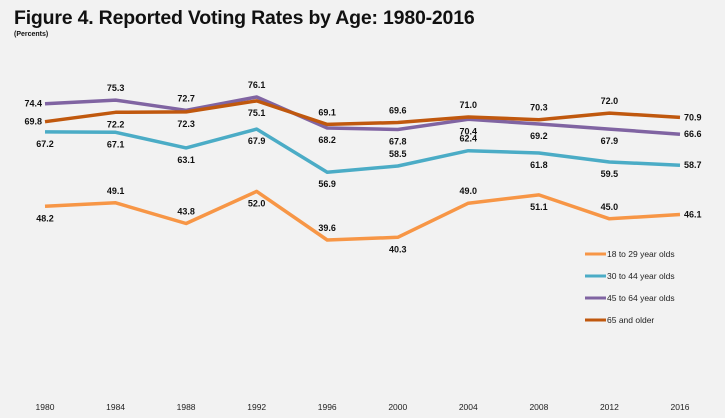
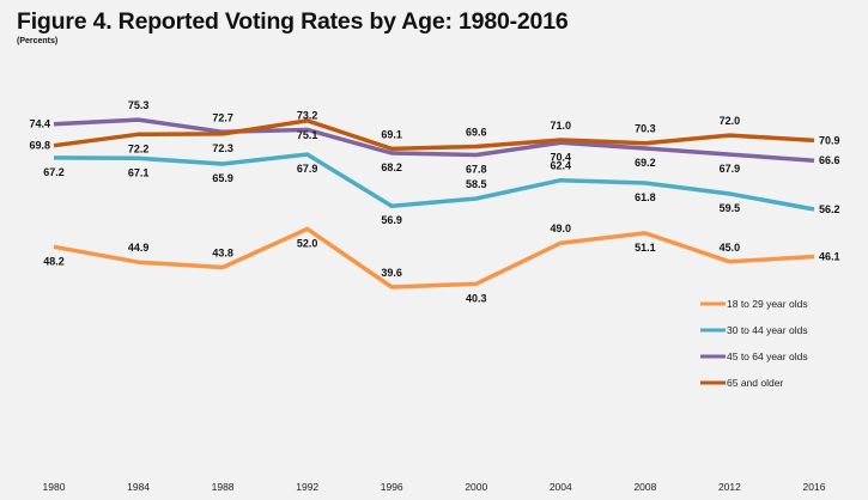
18 to 29 year olds/1984: 49.1 -> 44.9
30 to 44 year olds/1988: 63.1 -> 65.9
45 to 64 year olds/1992: 76.1 -> 73.2
30 to 44 year olds/2016: 58.7 -> 56.2
